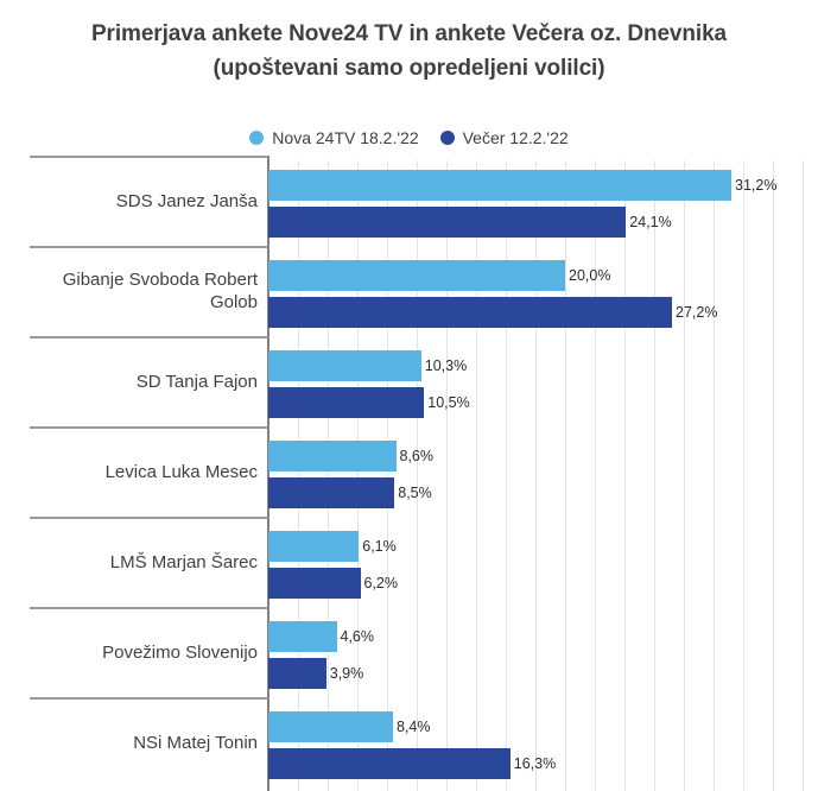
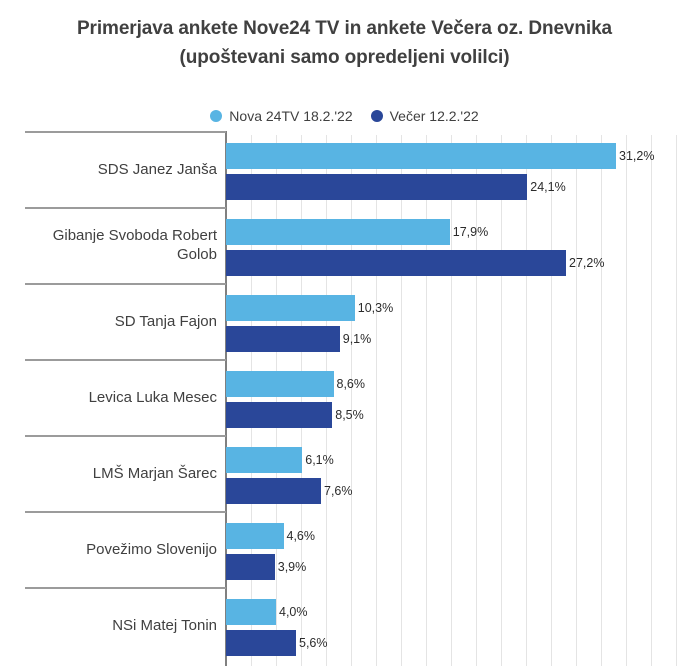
Nova 24TV 18.2.'22/Gibanje Svoboda Robert Golob: 20,0% -> 17,9%
Večer 12.2.'22/SD Tanja Fajon: 10,5% -> 9,1%
Večer 12.2.'22/LMŠ Marjan Šarec: 6,2% -> 7,6%
Nova 24TV 18.2.'22/NSi Matej Tonin: 8,4% -> 4,0%
Večer 12.2.'22/NSi Matej Tonin: 16,3% -> 5,6%
